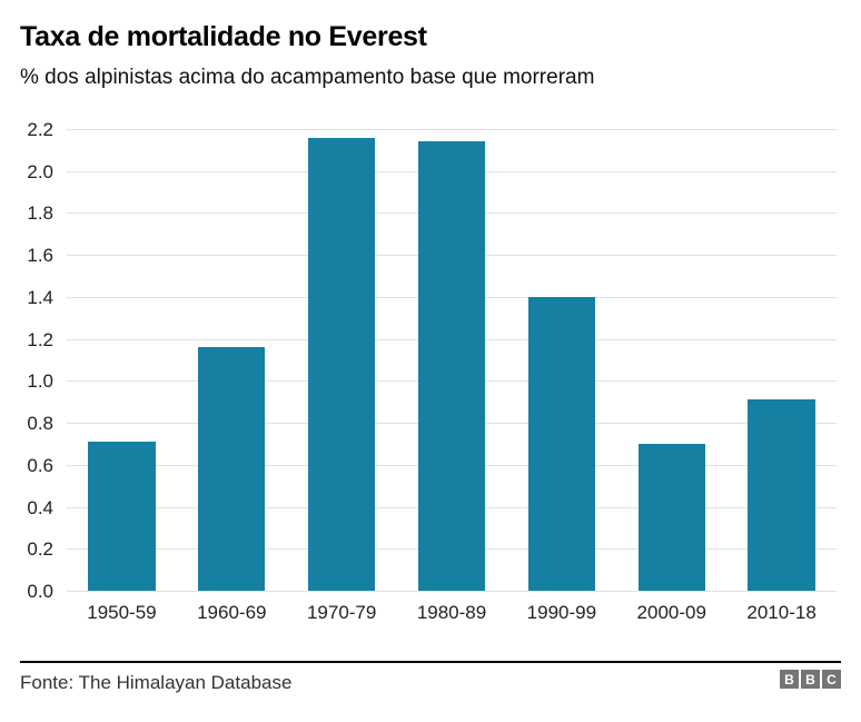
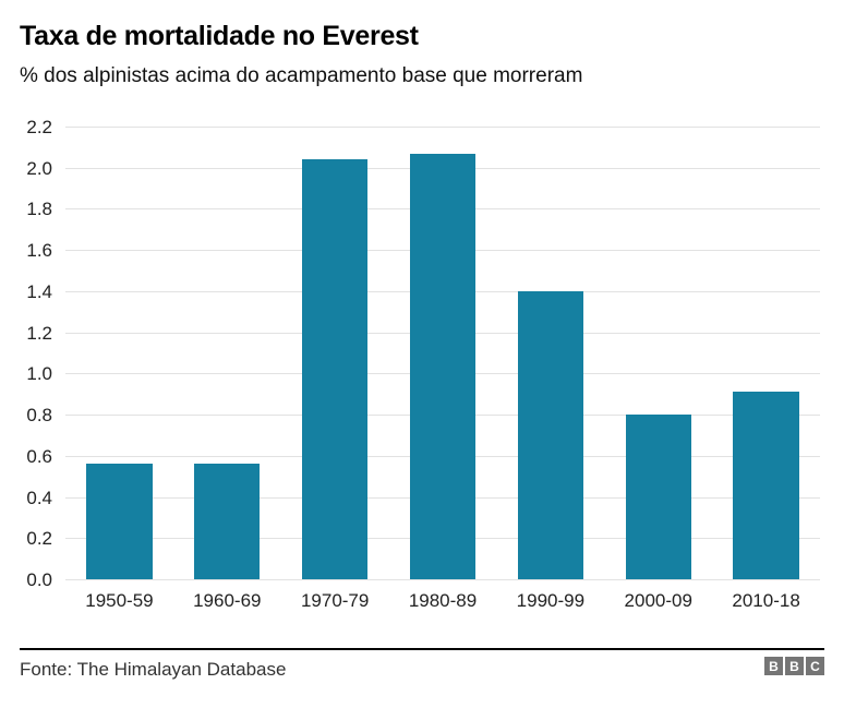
1950-59: 0.71 -> 0.56
1960-69: 1.16 -> 0.56
1970-79: 2.16 -> 2.04
1980-89: 2.14 -> 2.07
2000-09: 0.70 -> 0.80
